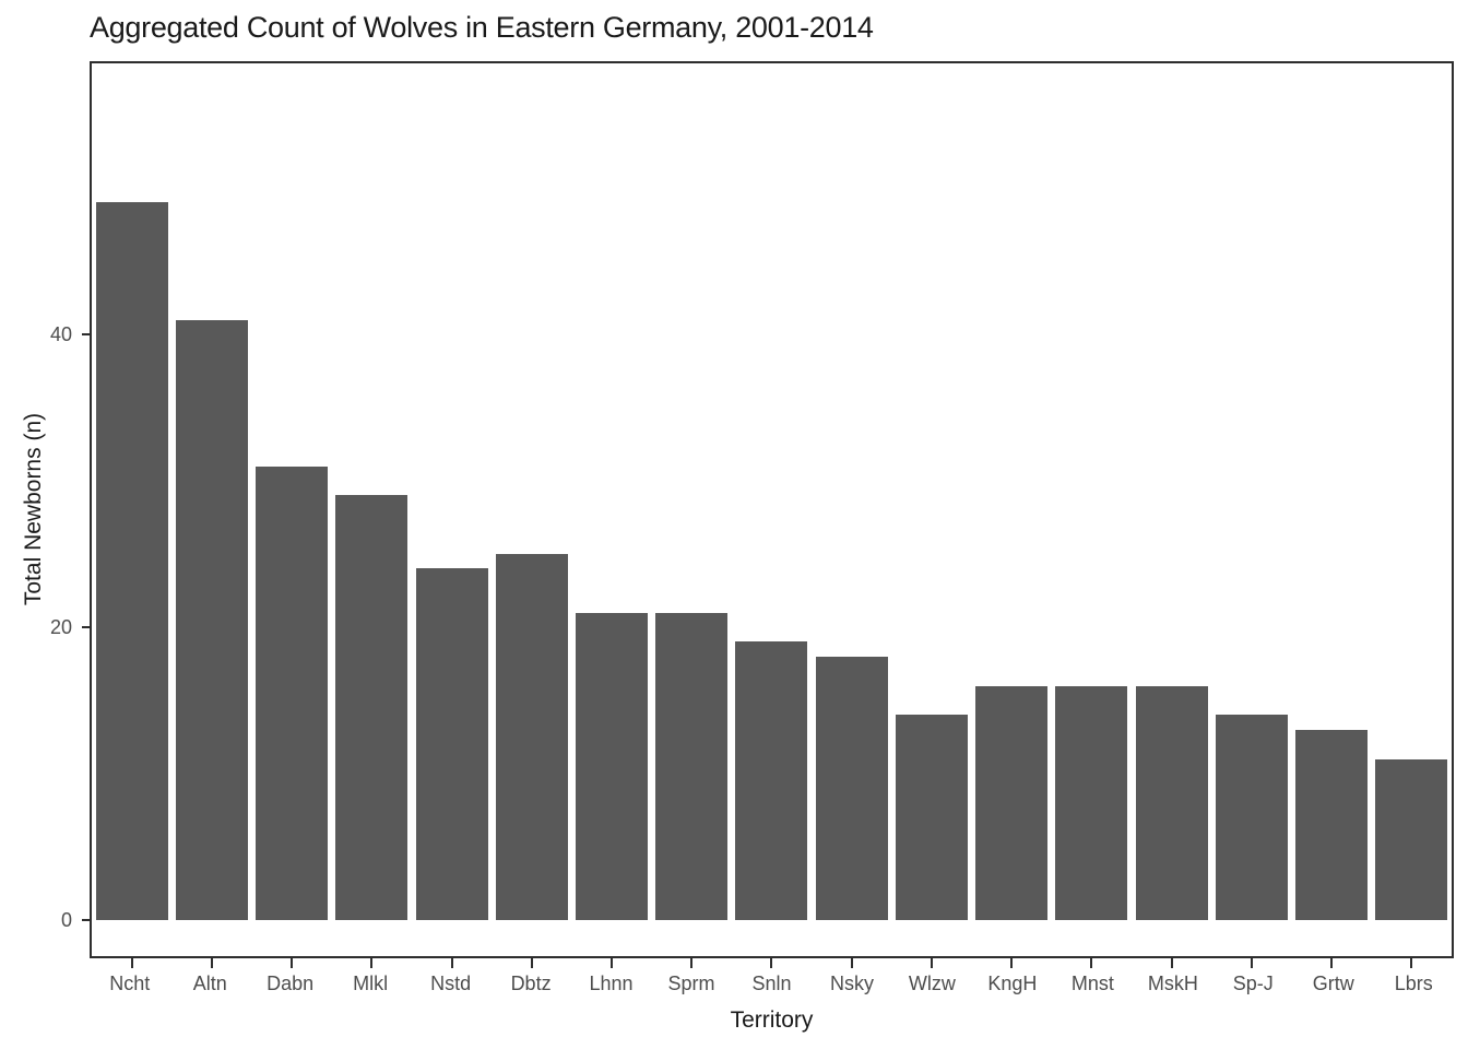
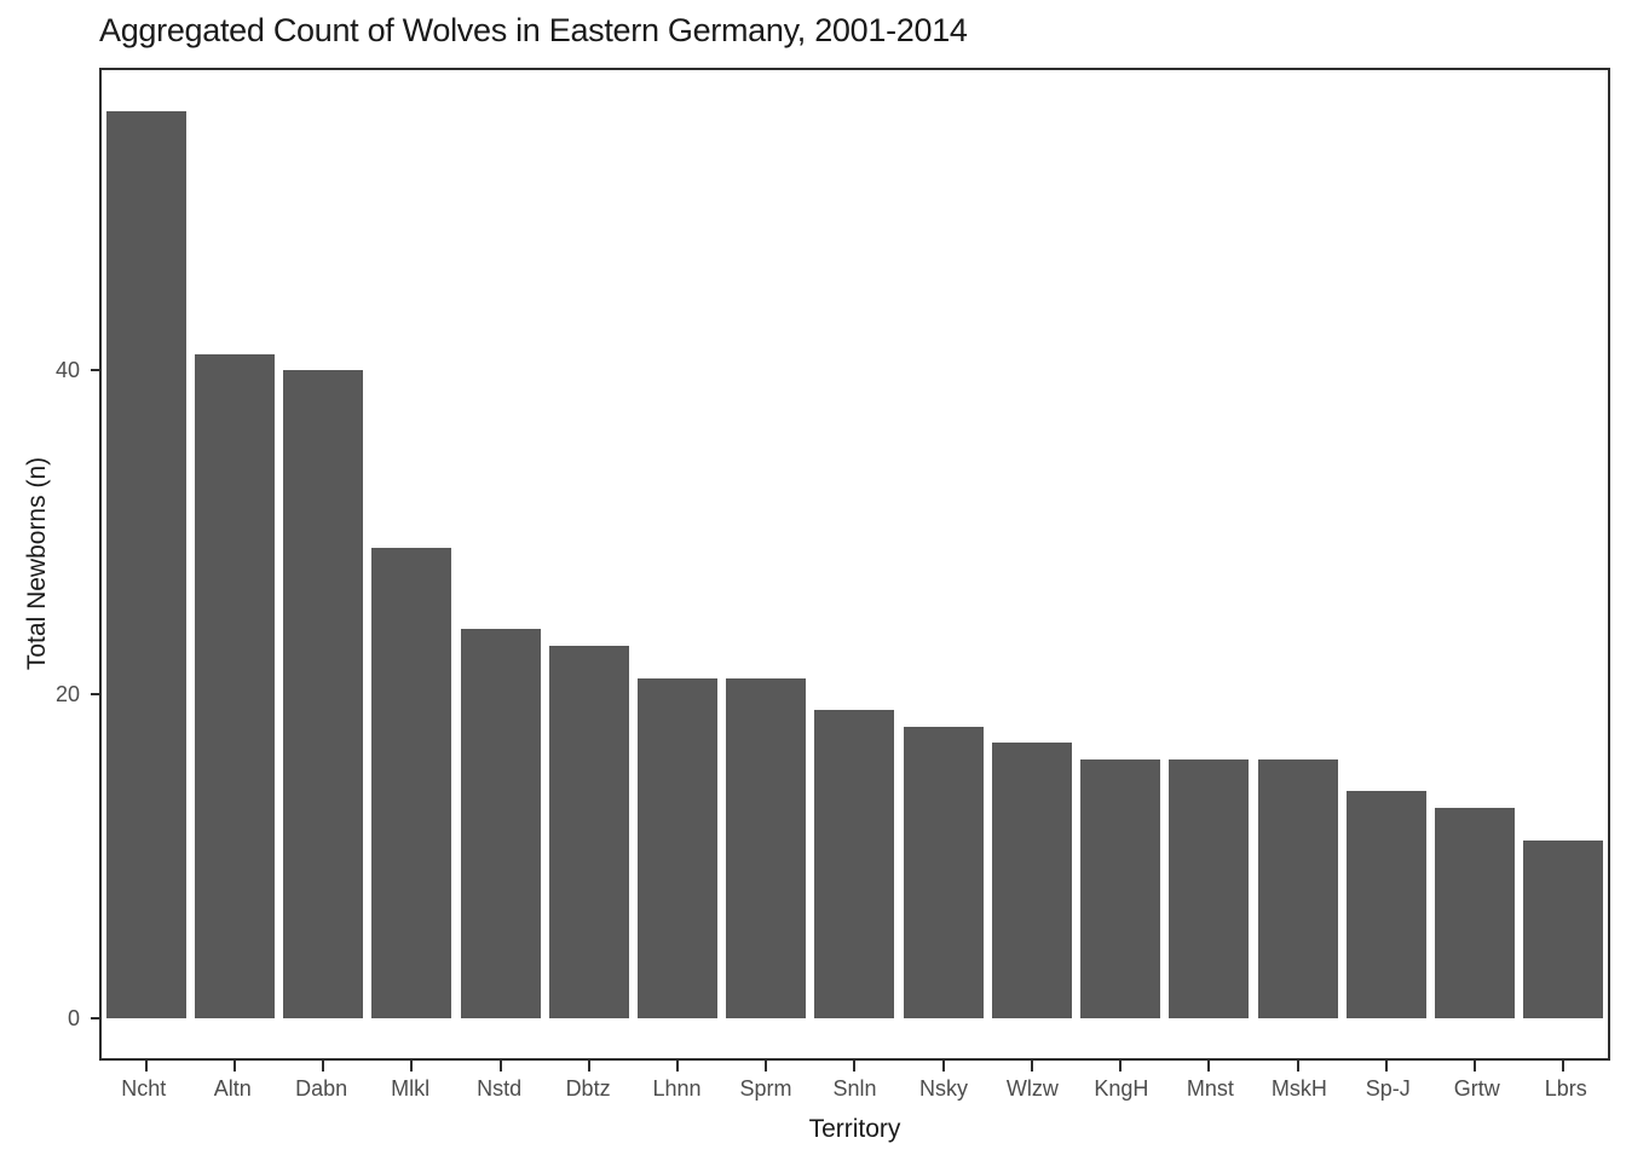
Ncht: 49 -> 56
Dabn: 31 -> 40
Dbtz: 25 -> 23
Wlzw: 14 -> 17
